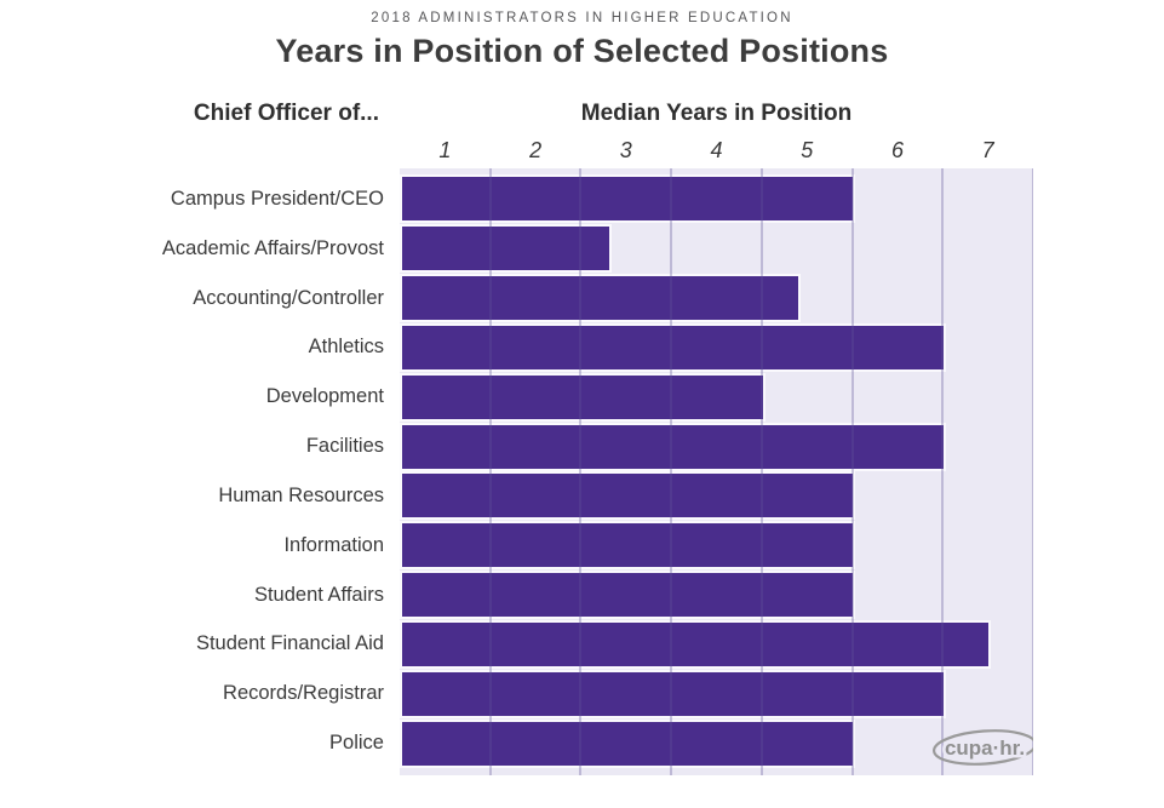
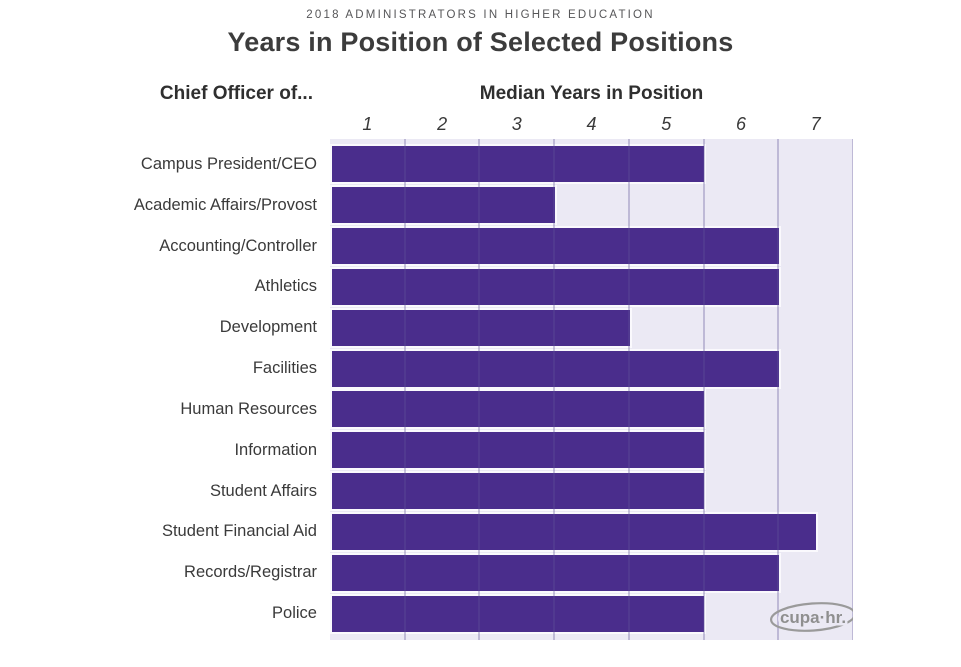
Academic Affairs/Provost: 2.8 -> 3.5
Accounting/Controller: 4.9 -> 6.5
